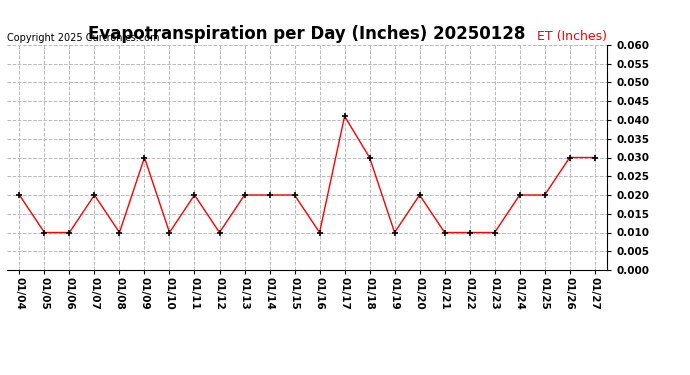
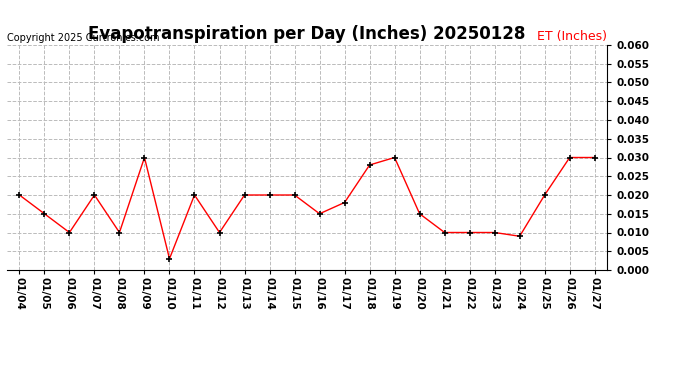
01/05: 0.010 -> 0.015
01/10: 0.010 -> 0.003
01/16: 0.010 -> 0.015
01/17: 0.041 -> 0.018
01/18: 0.030 -> 0.028
01/19: 0.010 -> 0.030
01/20: 0.020 -> 0.015
01/24: 0.020 -> 0.009
